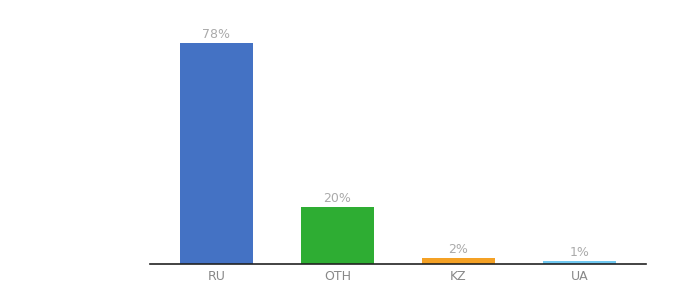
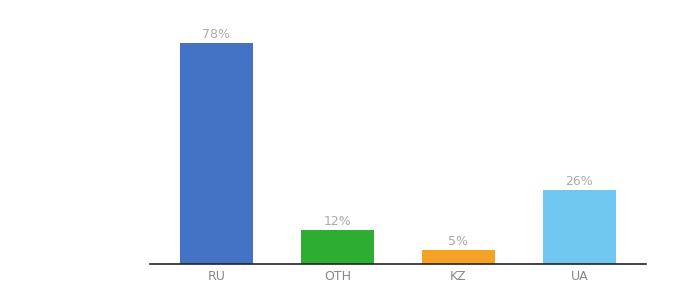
OTH: 20% -> 12%
KZ: 2% -> 5%
UA: 1% -> 26%
